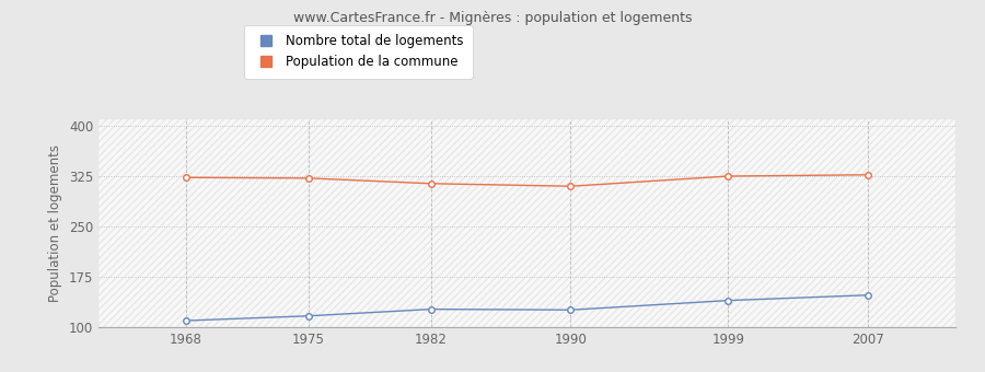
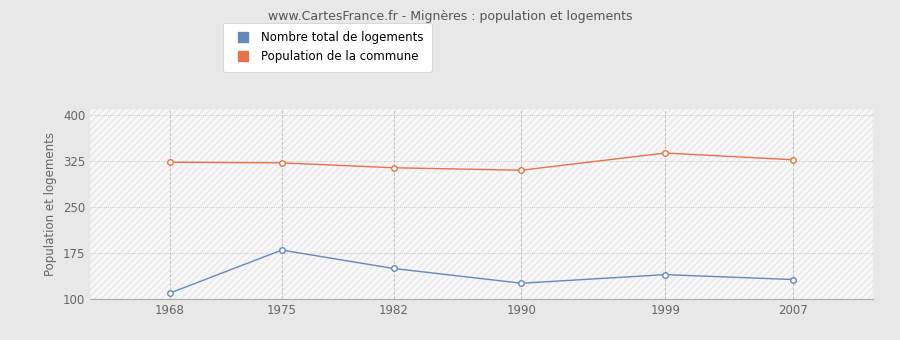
Nombre total de logements/1975: 117 -> 180
Nombre total de logements/1982: 127 -> 150
Population de la commune/1999: 325 -> 338
Nombre total de logements/2007: 148 -> 132
